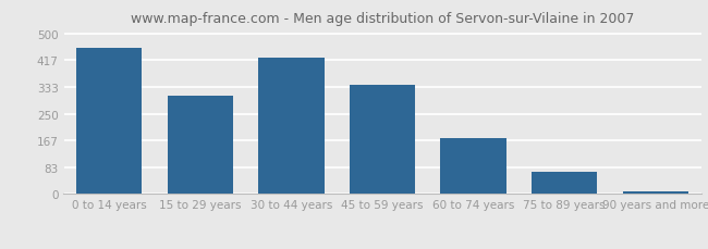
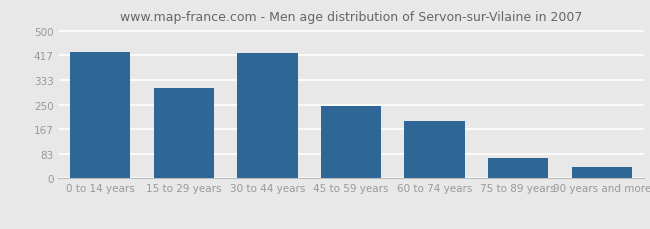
0 to 14 years: 455 -> 430
45 to 59 years: 340 -> 245
60 to 74 years: 175 -> 195
90 years and more: 8 -> 40
